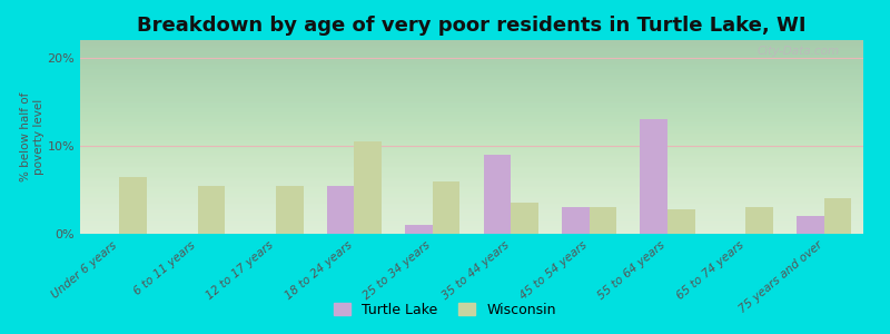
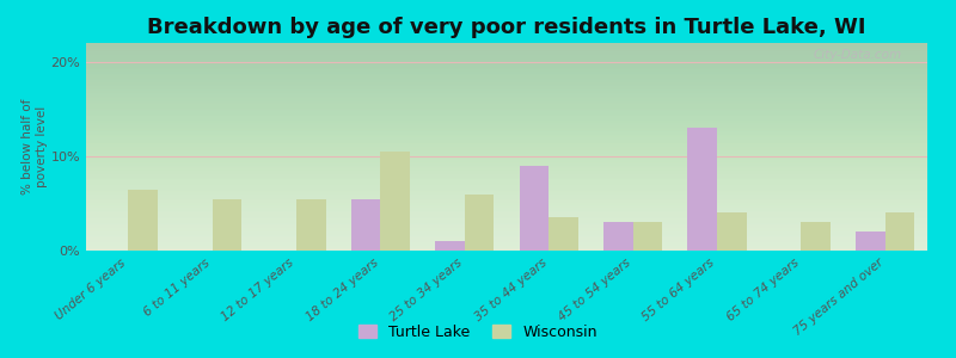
Wisconsin/55 to 64 years: 2.8% -> 4.0%
